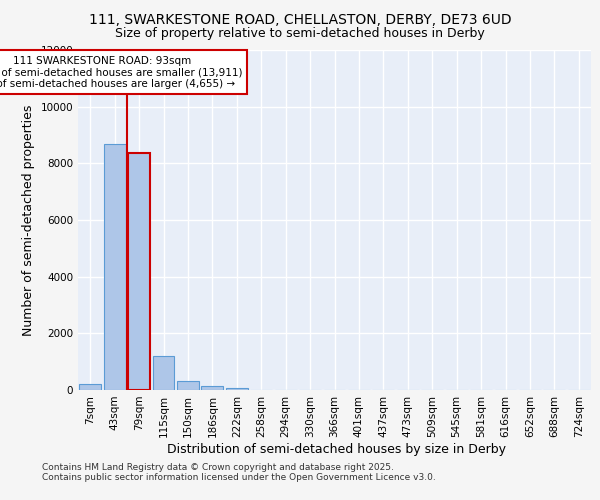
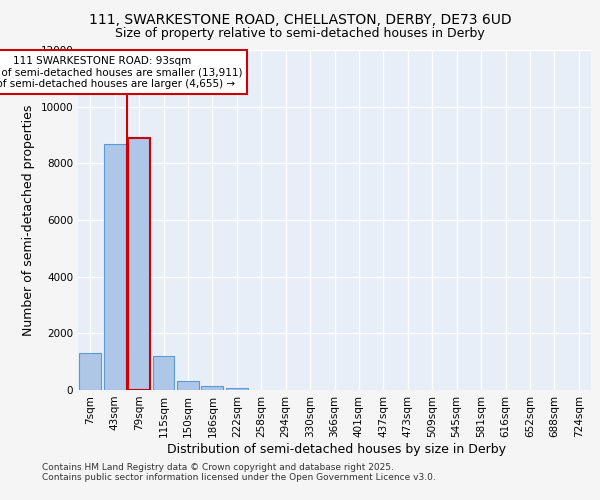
7sqm: 220 -> 1300
79sqm: 8380 -> 8900
